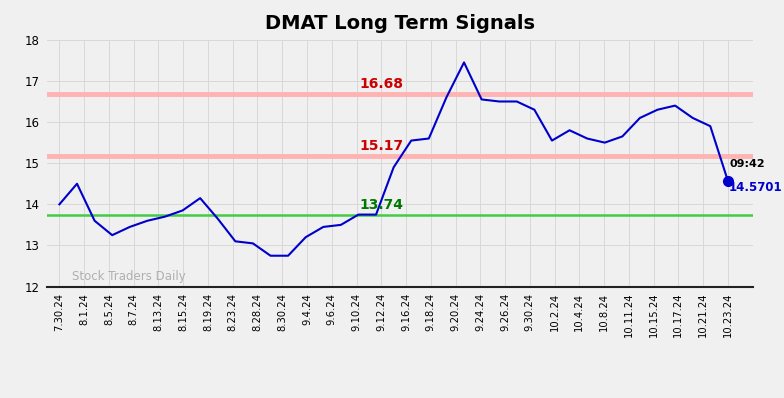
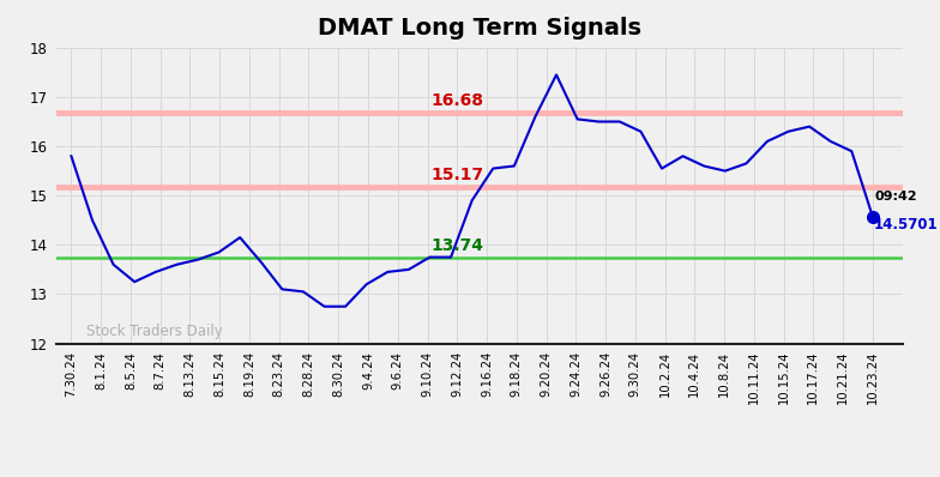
7.30.24: 14.00 -> 15.80
